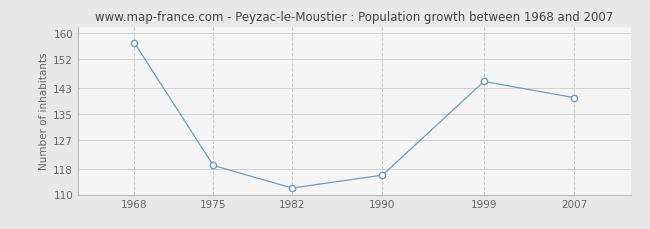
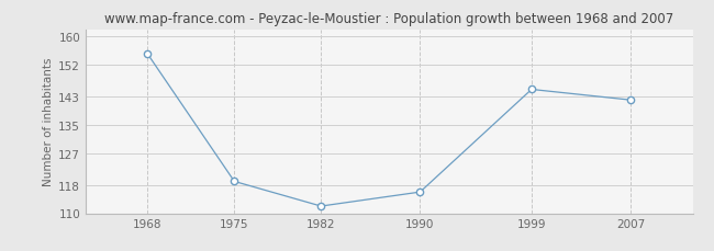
1968: 157 -> 155
2007: 140 -> 142
